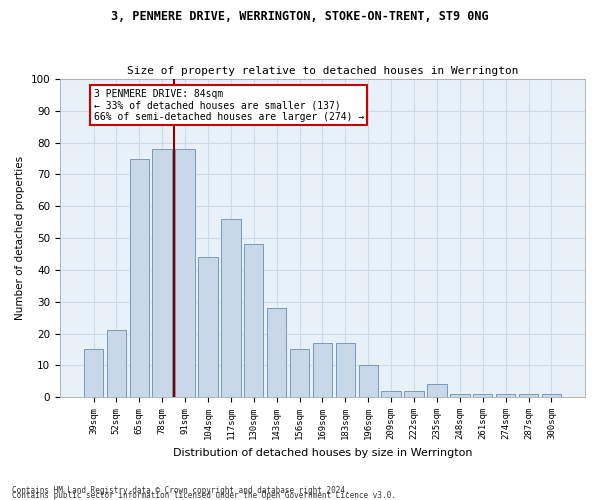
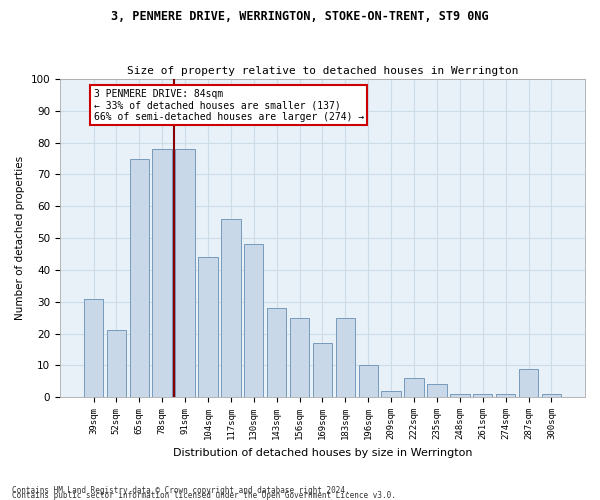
39sqm: 15 -> 31
156sqm: 15 -> 25
183sqm: 17 -> 25
222sqm: 2 -> 6
287sqm: 1 -> 9
